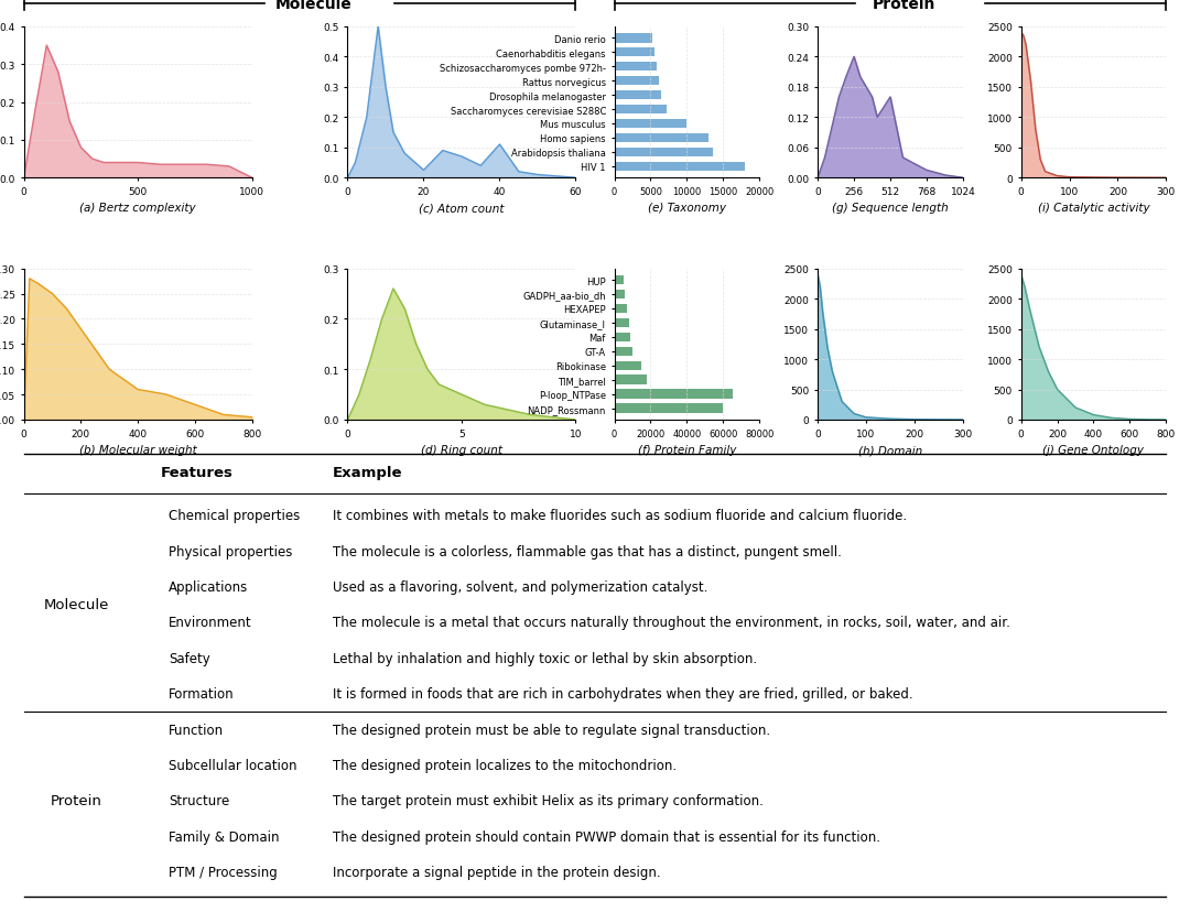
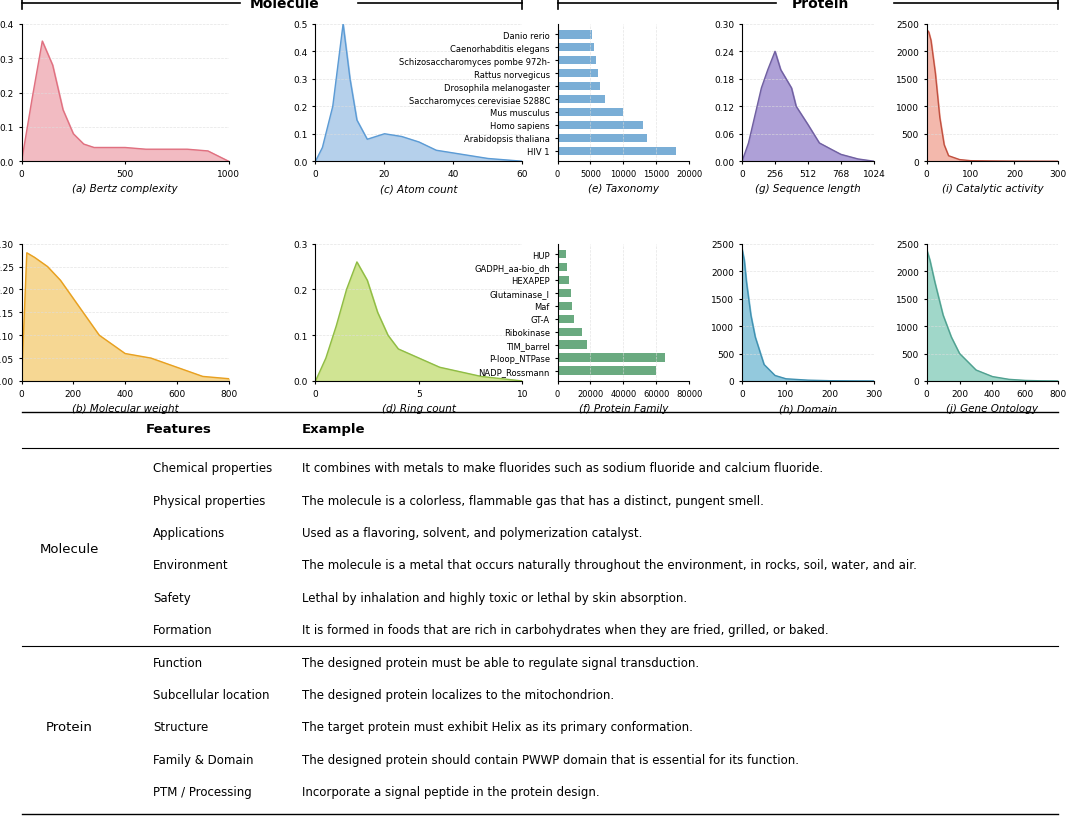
20: 0.025 -> 0.100
40: 0.110 -> 0.030
512: 0.160 -> 0.080
